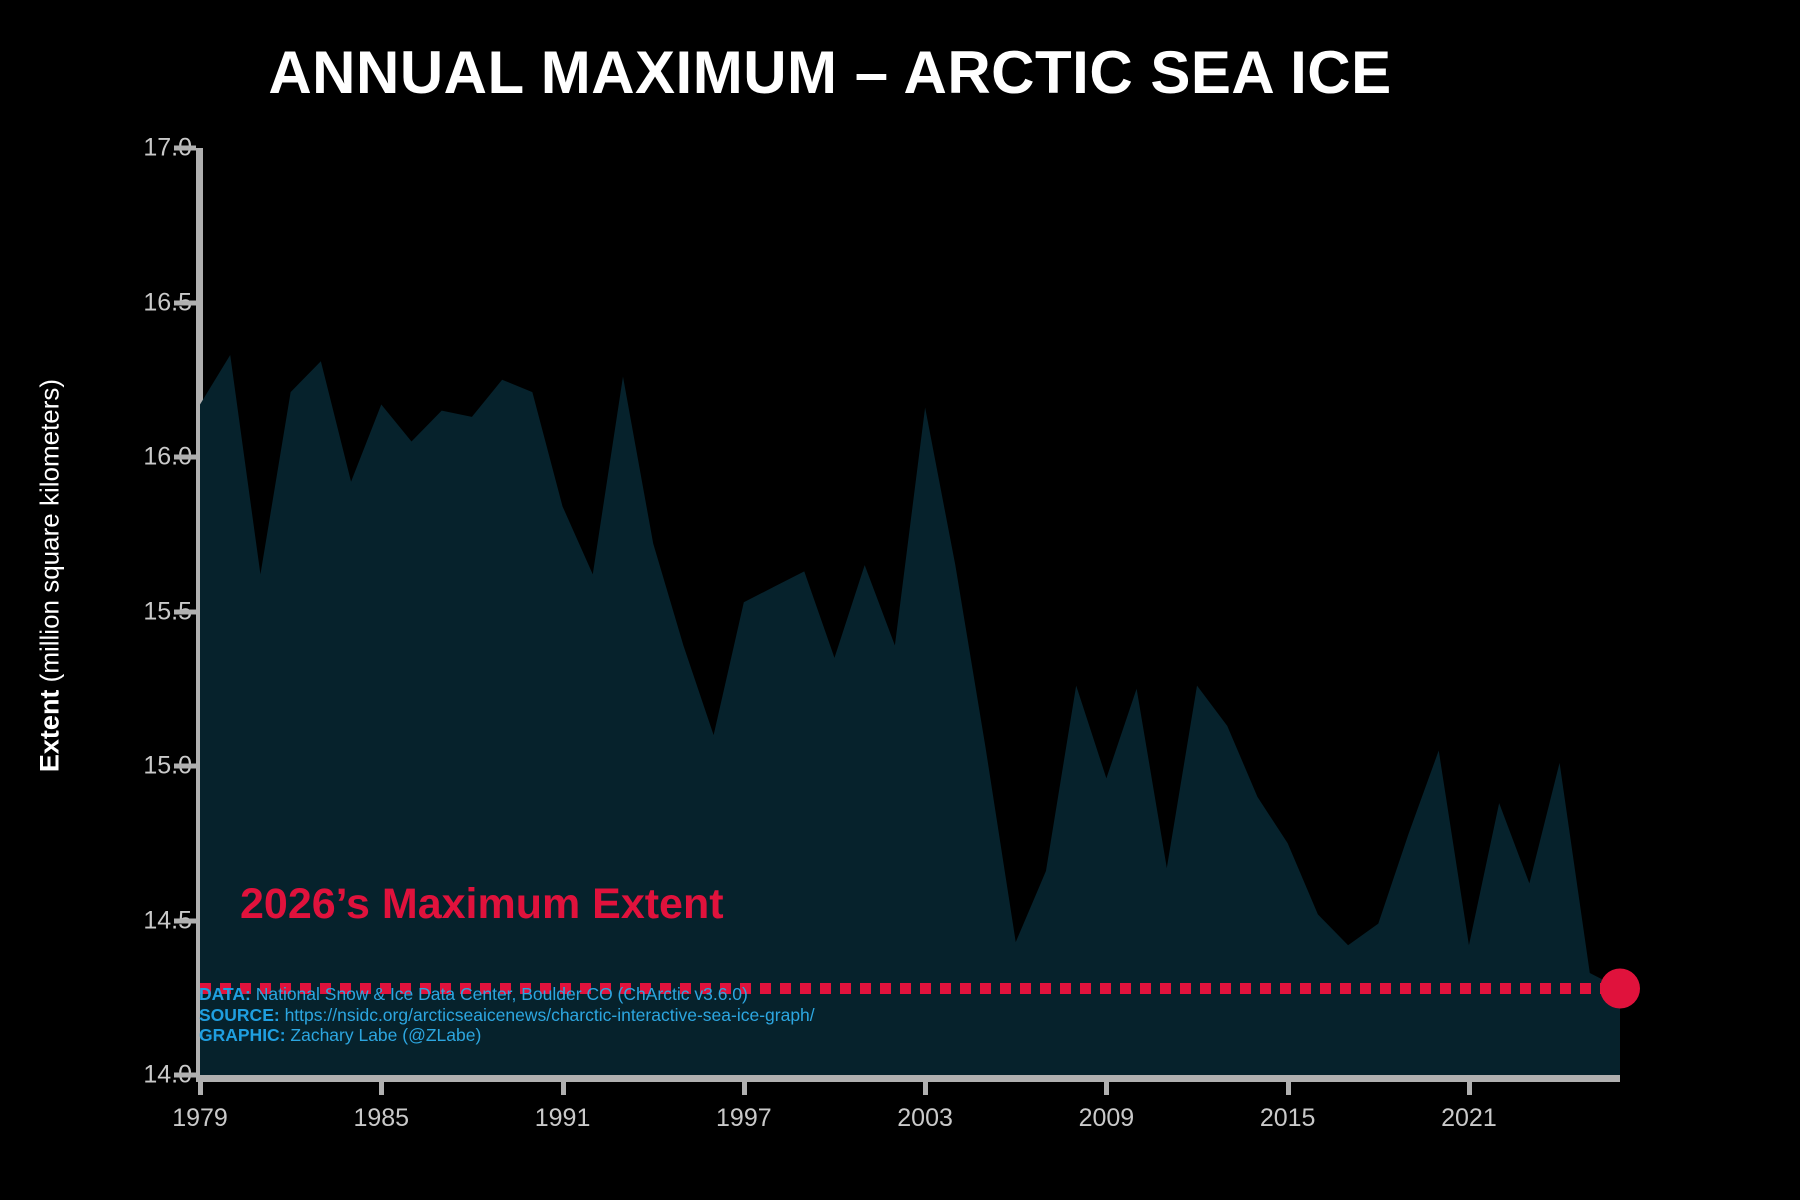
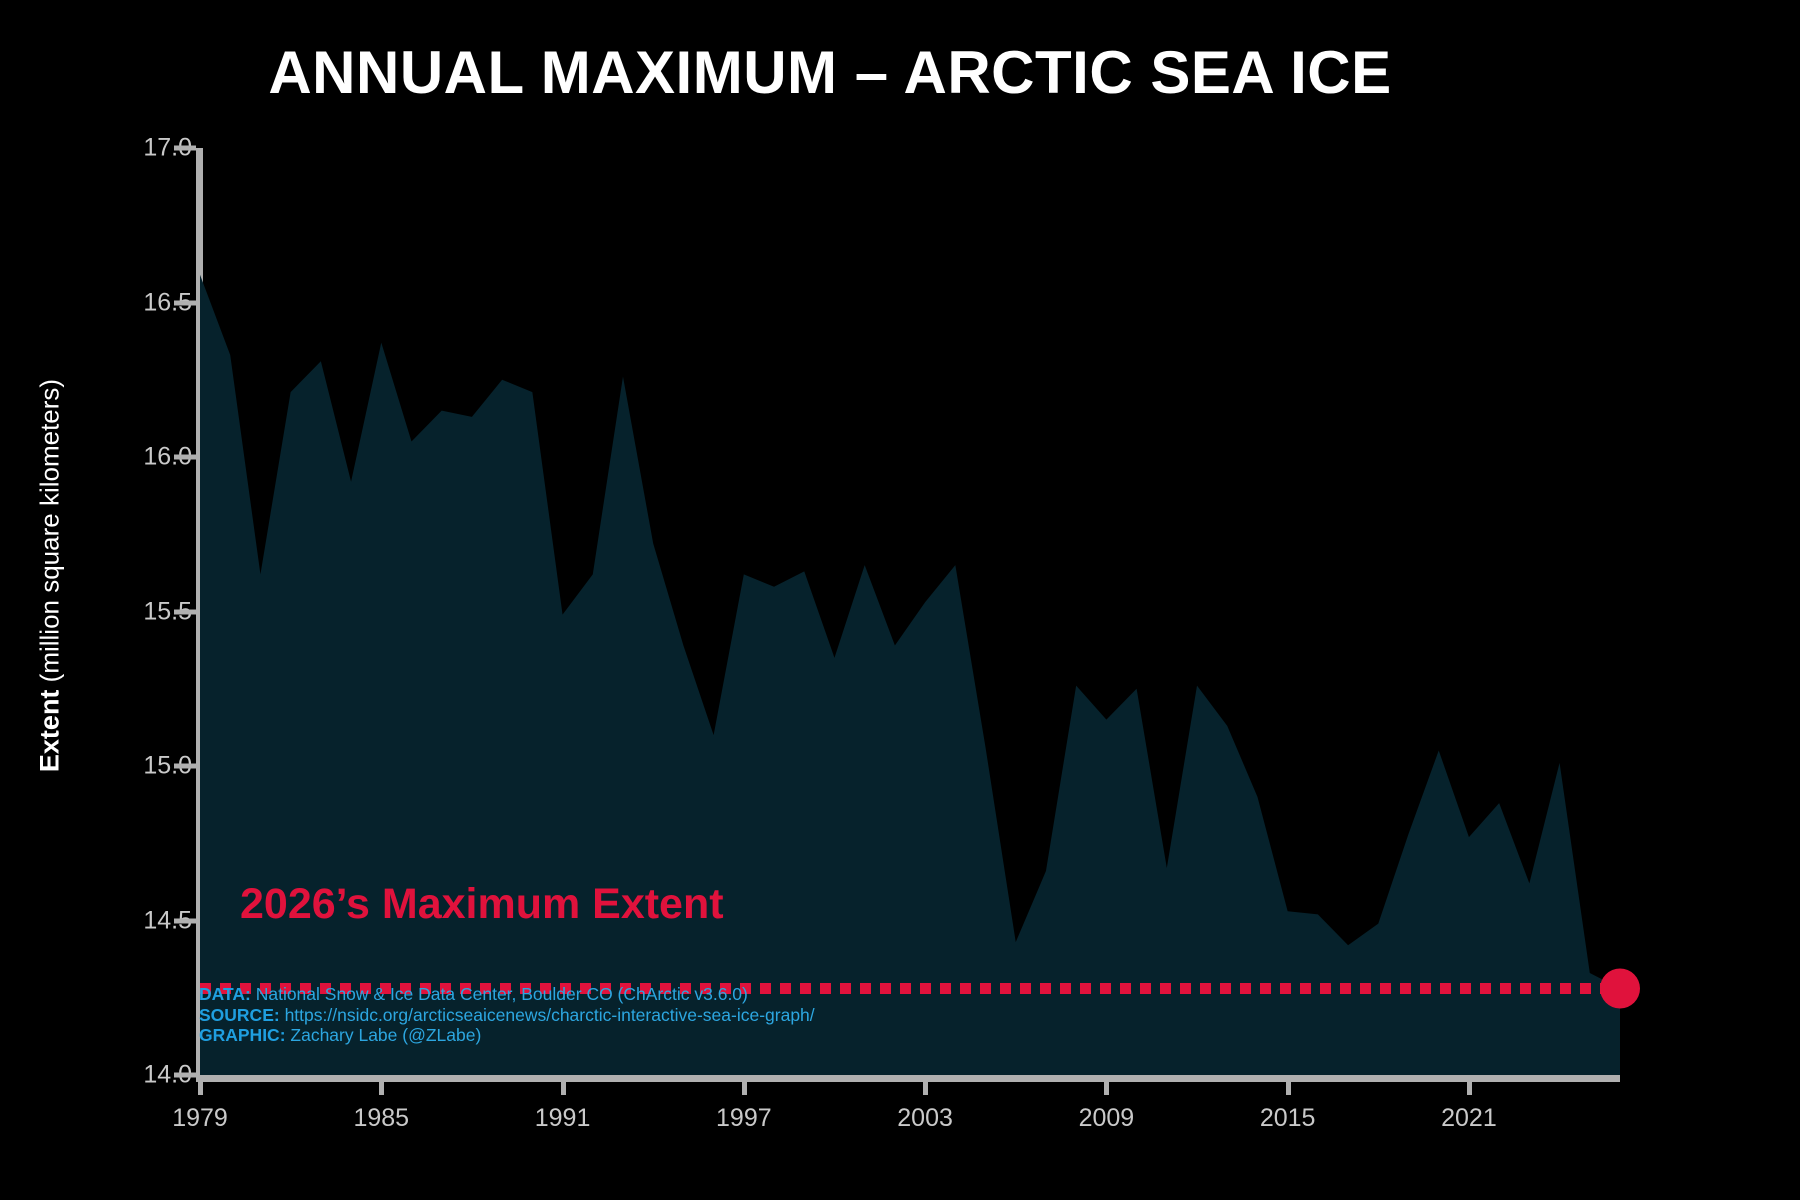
1979: 16.17 -> 16.59
1985: 16.17 -> 16.37
1991: 15.84 -> 15.49
1997: 15.53 -> 15.62
2003: 16.16 -> 15.53
2009: 14.96 -> 15.15
2015: 14.75 -> 14.53
2021: 14.42 -> 14.77
